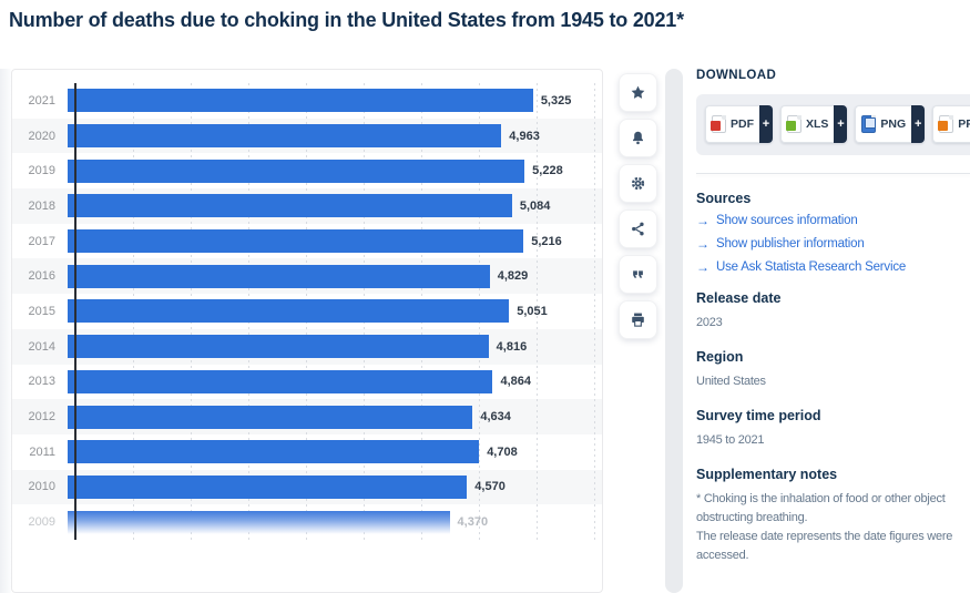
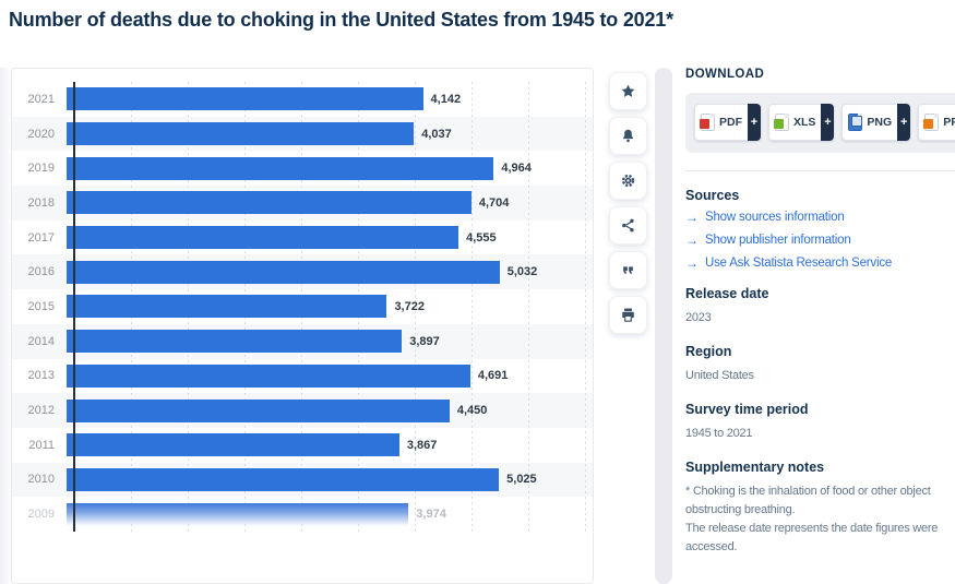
2021: 5,325 -> 4,142
2020: 4,963 -> 4,037
2019: 5,228 -> 4,964
2018: 5,084 -> 4,704
2017: 5,216 -> 4,555
2016: 4,829 -> 5,032
2015: 5,051 -> 3,722
2014: 4,816 -> 3,897
2013: 4,864 -> 4,691
2012: 4,634 -> 4,450
2011: 4,708 -> 3,867
2010: 4,570 -> 5,025
2009: 4,370 -> 3,974
